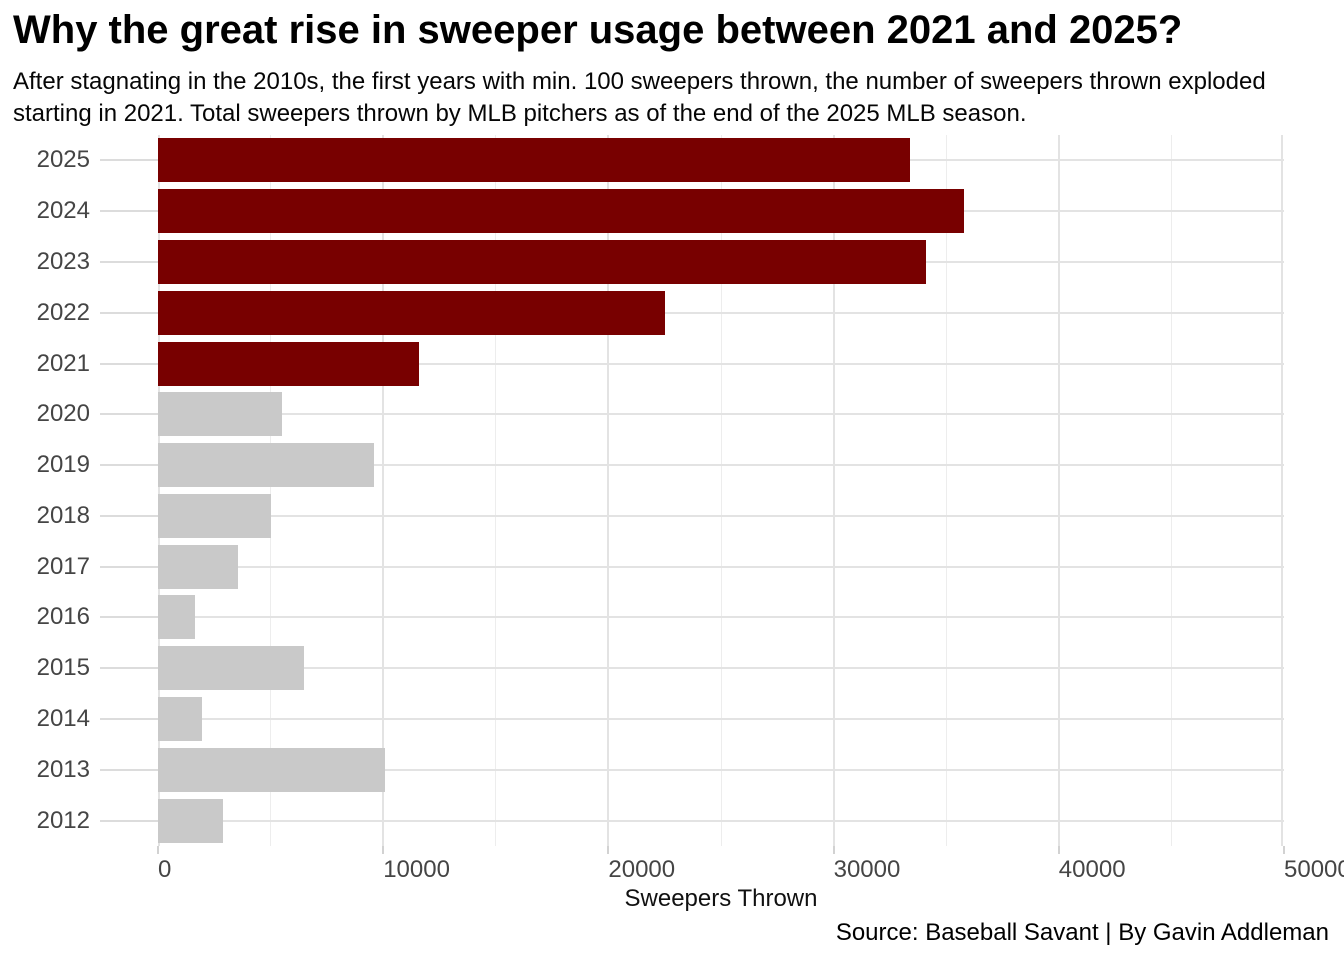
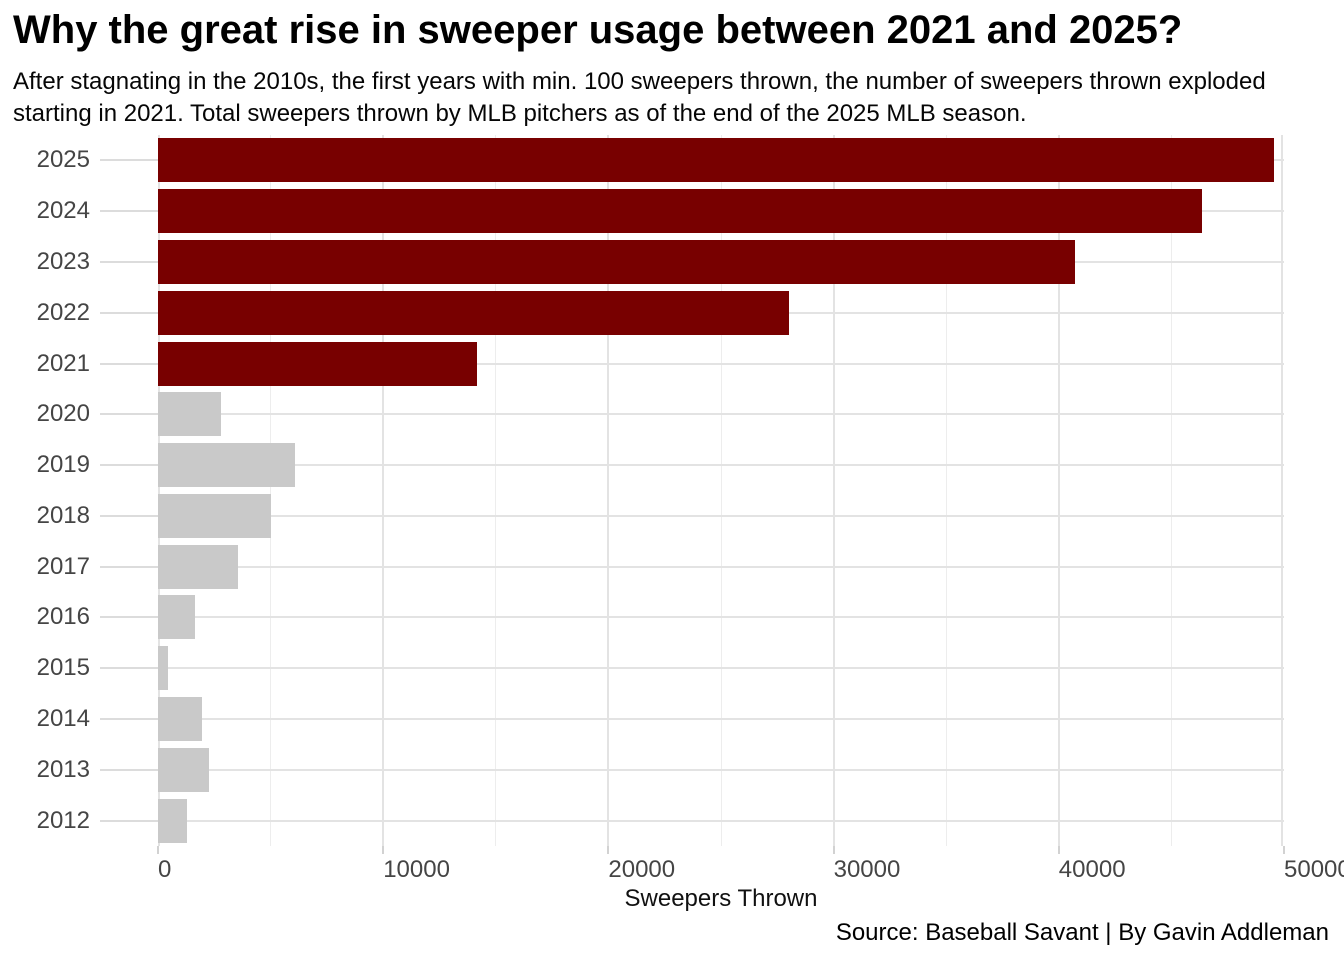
2025: 33400 -> 49600
2024: 35800 -> 46400
2023: 34100 -> 40700
2022: 22500 -> 28000
2021: 11600 -> 14200
2020: 5500 -> 2800
2019: 9600 -> 6100
2015: 6500 -> 400
2013: 10100 -> 2200
2012: 2900 -> 1300
